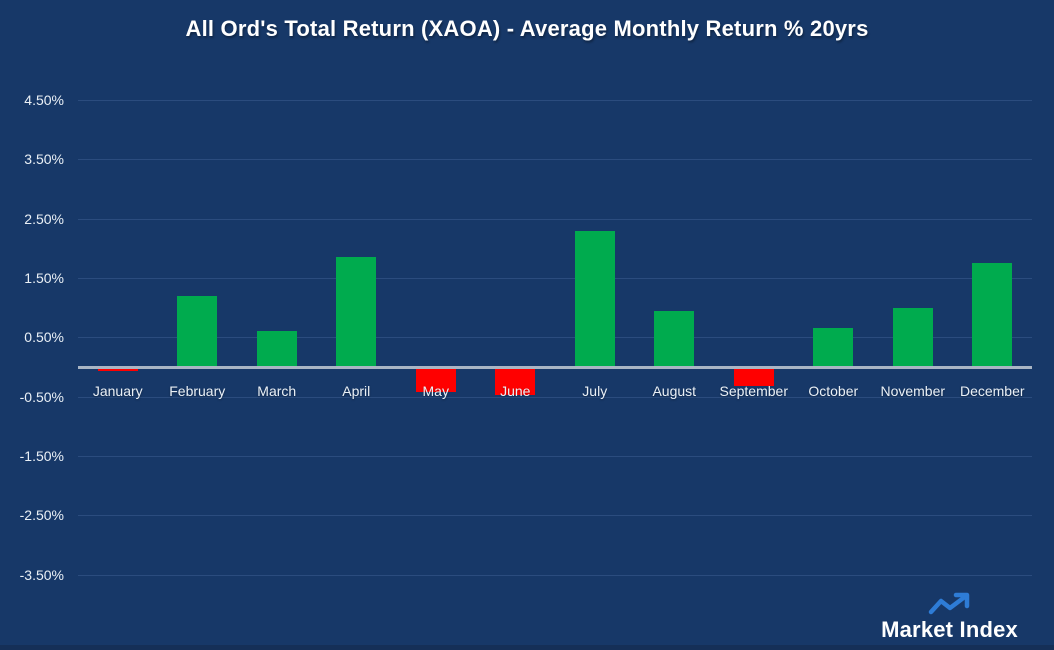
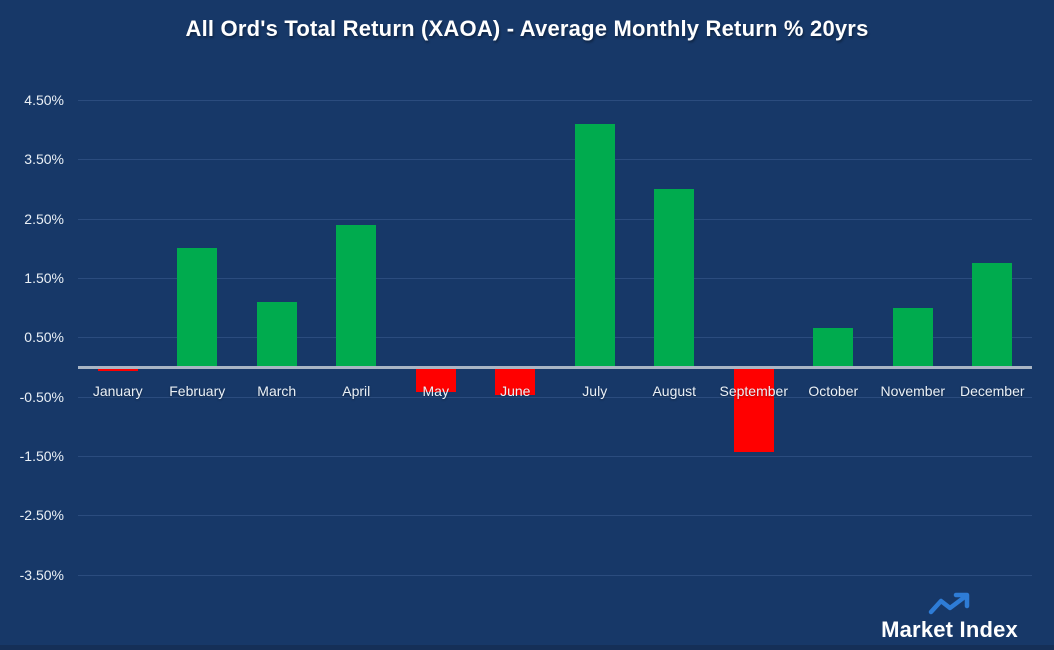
February: 1.2% -> 2.0%
March: 0.6% -> 1.1%
April: 1.9% -> 2.4%
July: 2.3% -> 4.1%
August: 0.9% -> 3.0%
September: -0.3% -> -1.4%
